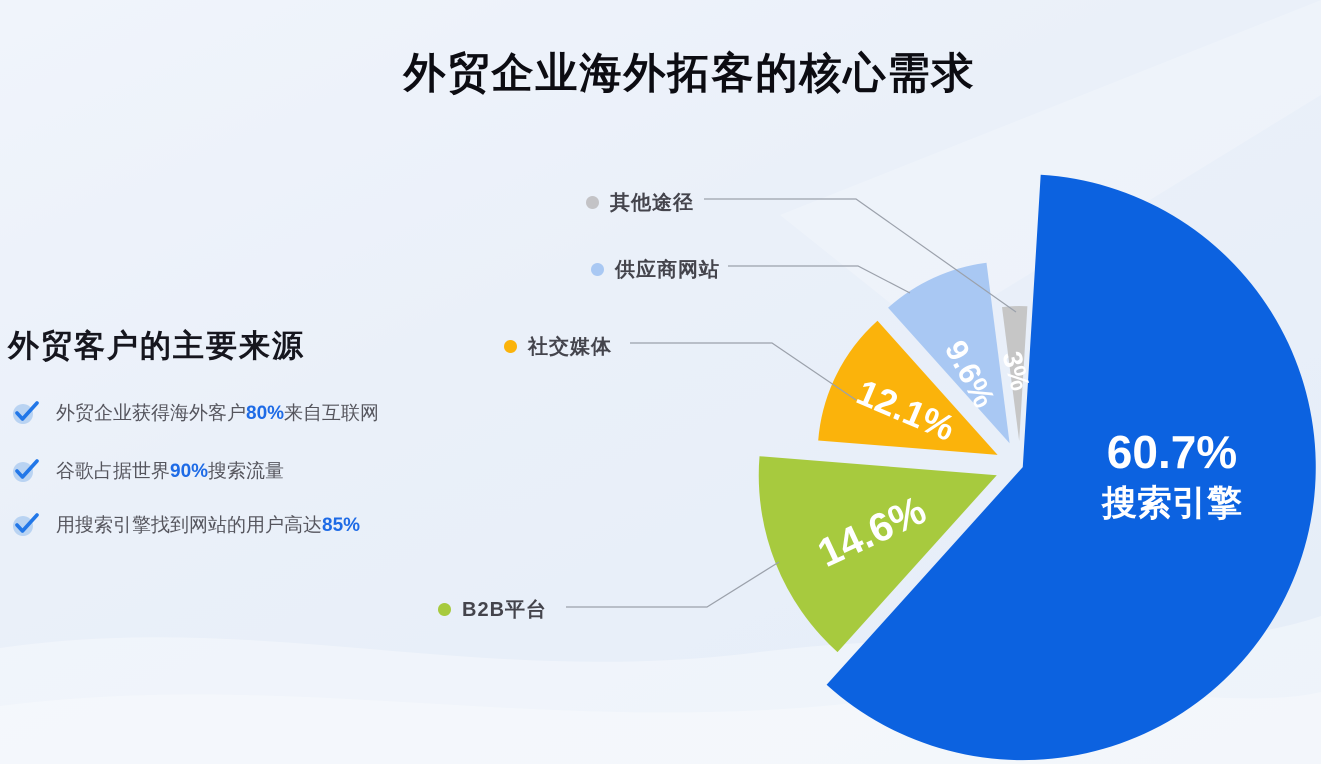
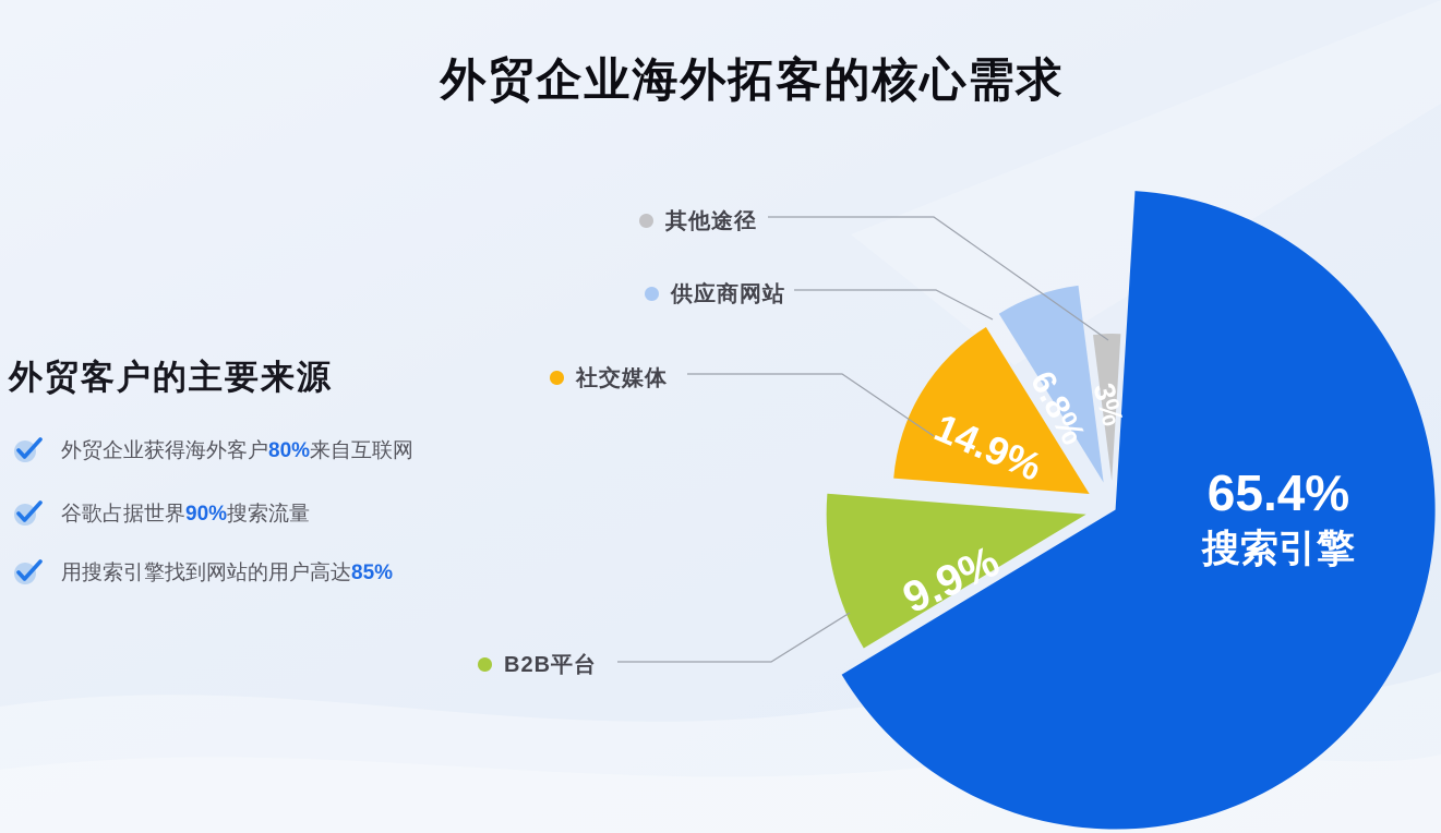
搜索引擎: 60.7% -> 65.4%
B2B平台: 14.6% -> 9.9%
社交媒体: 12.1% -> 14.9%
供应商网站: 9.6% -> 6.8%
